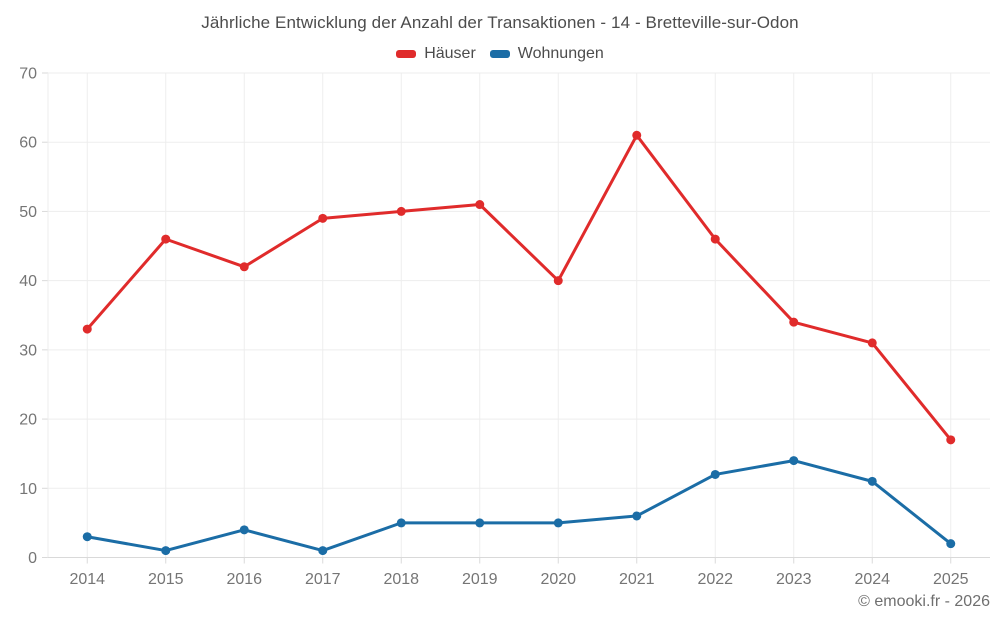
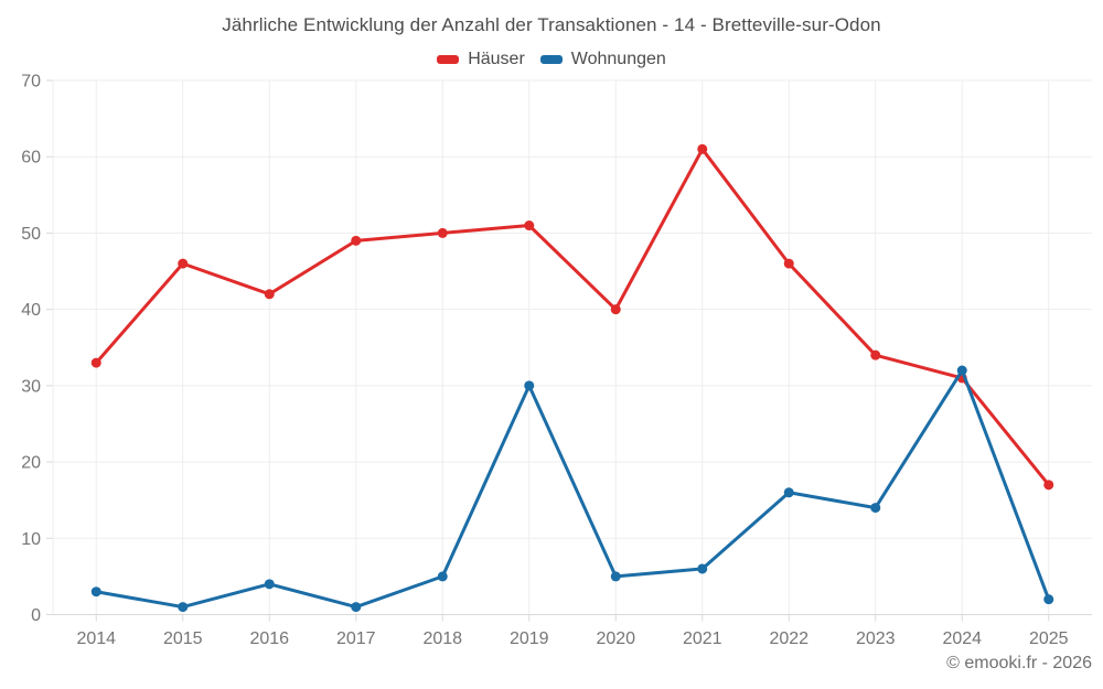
Wohnungen/2019: 5 -> 30
Wohnungen/2022: 12 -> 16
Wohnungen/2024: 11 -> 32
